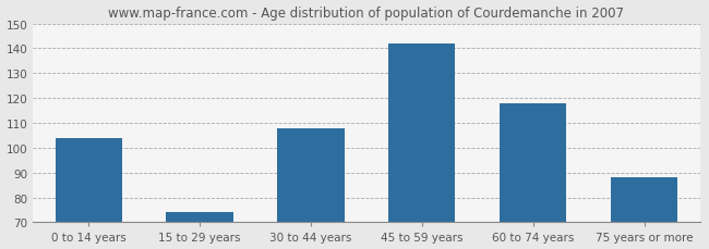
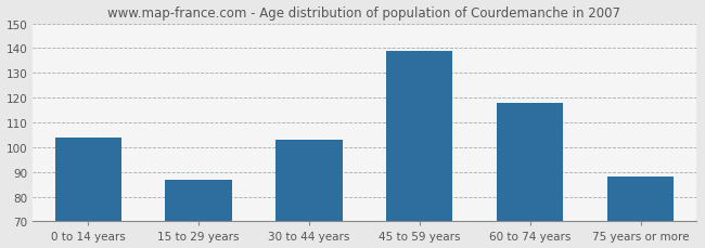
15 to 29 years: 74 -> 87
30 to 44 years: 108 -> 103
45 to 59 years: 142 -> 139
